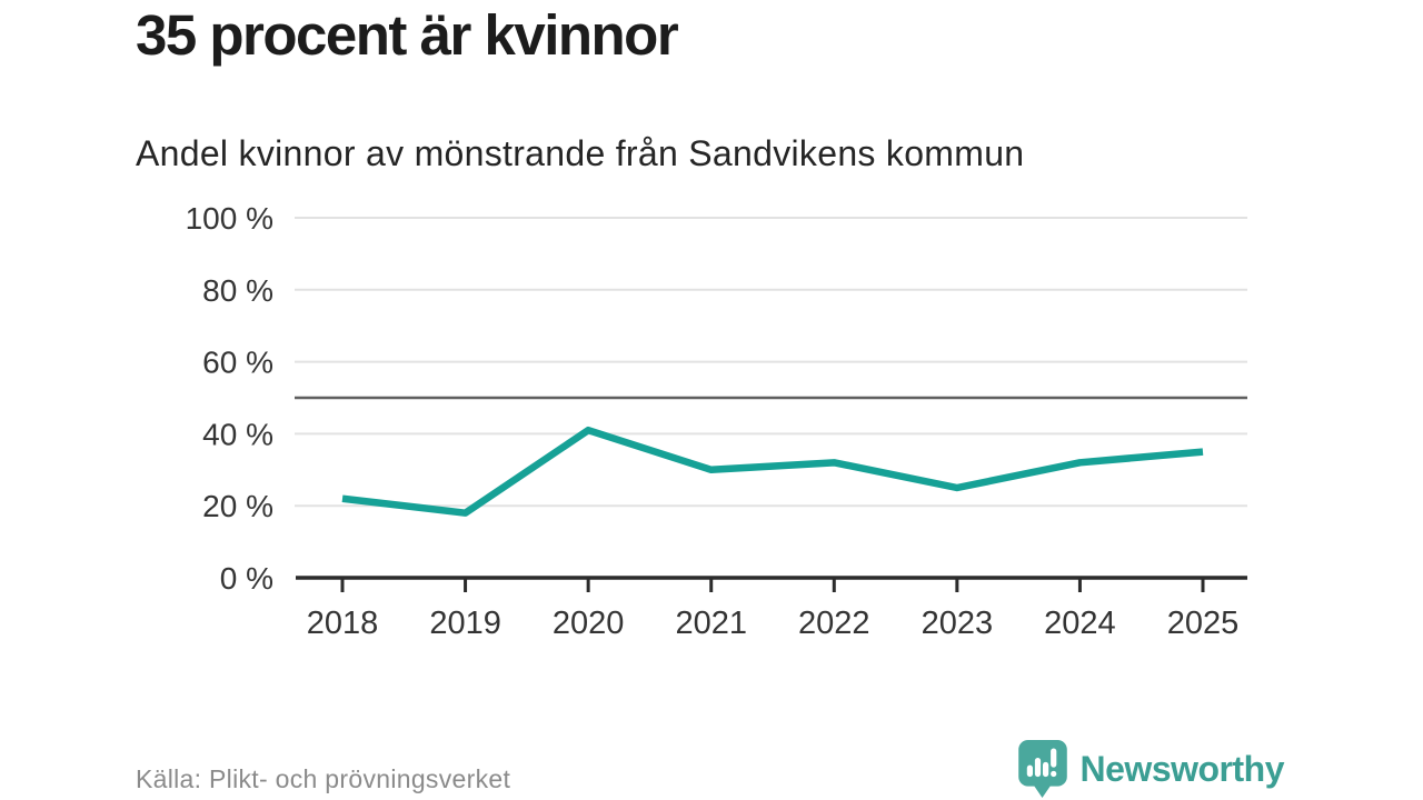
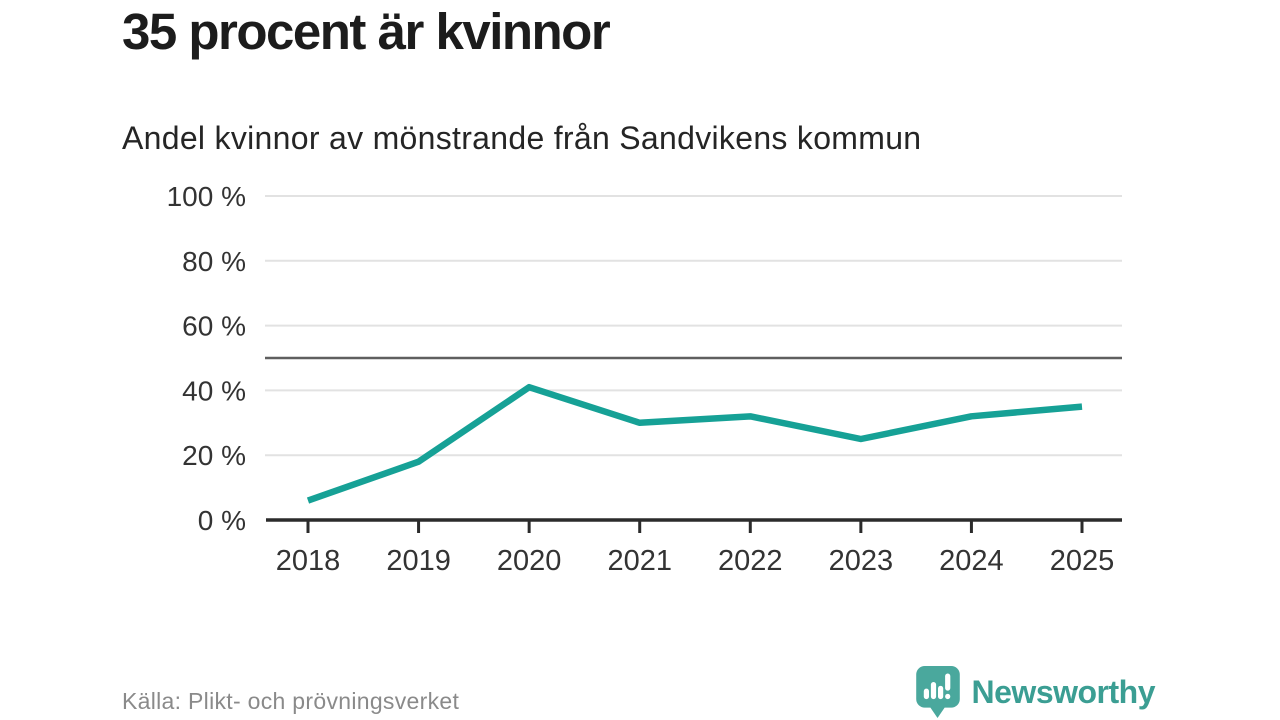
2018: 22% -> 6%
